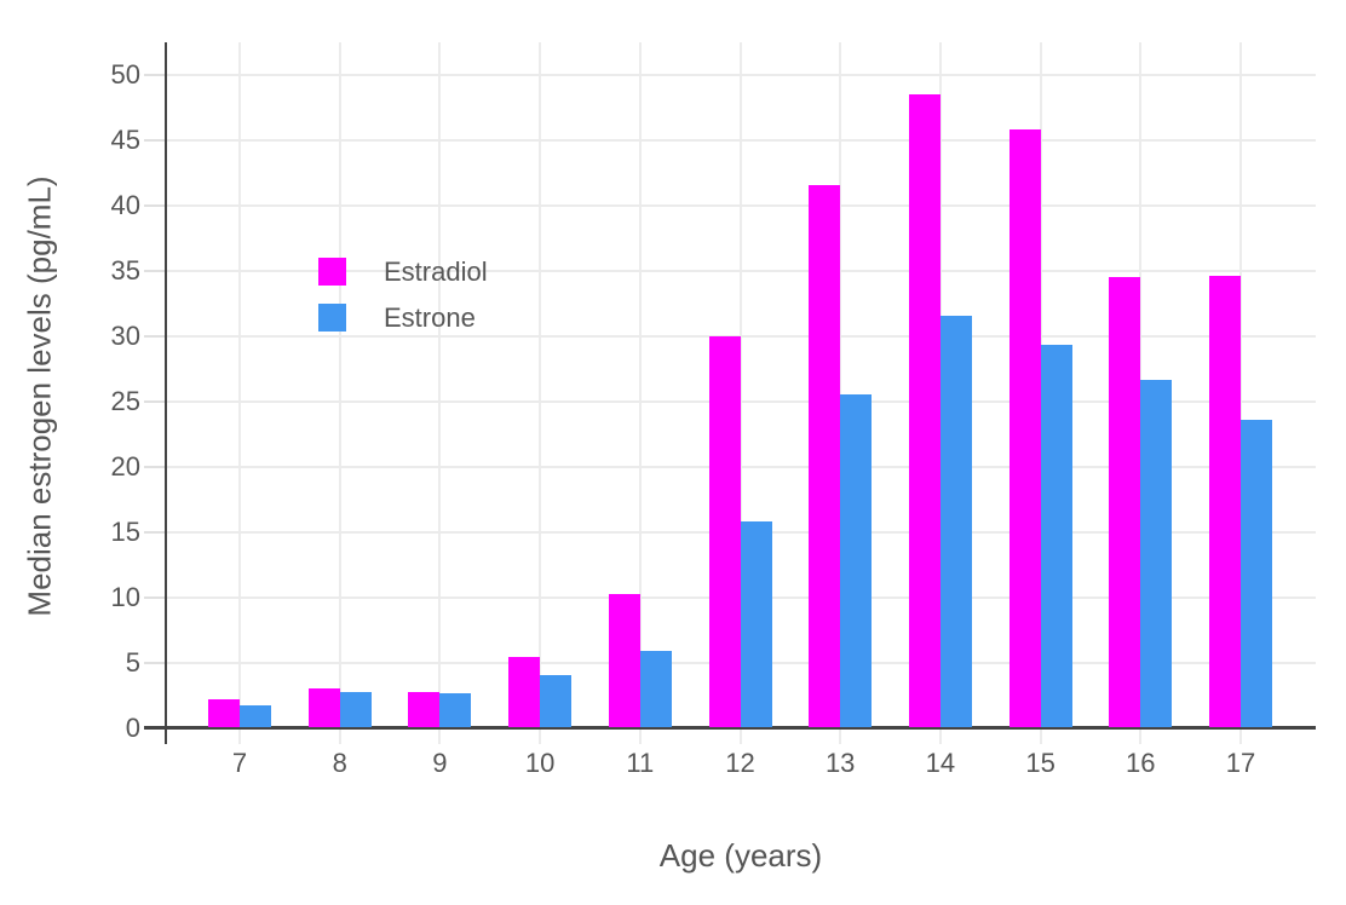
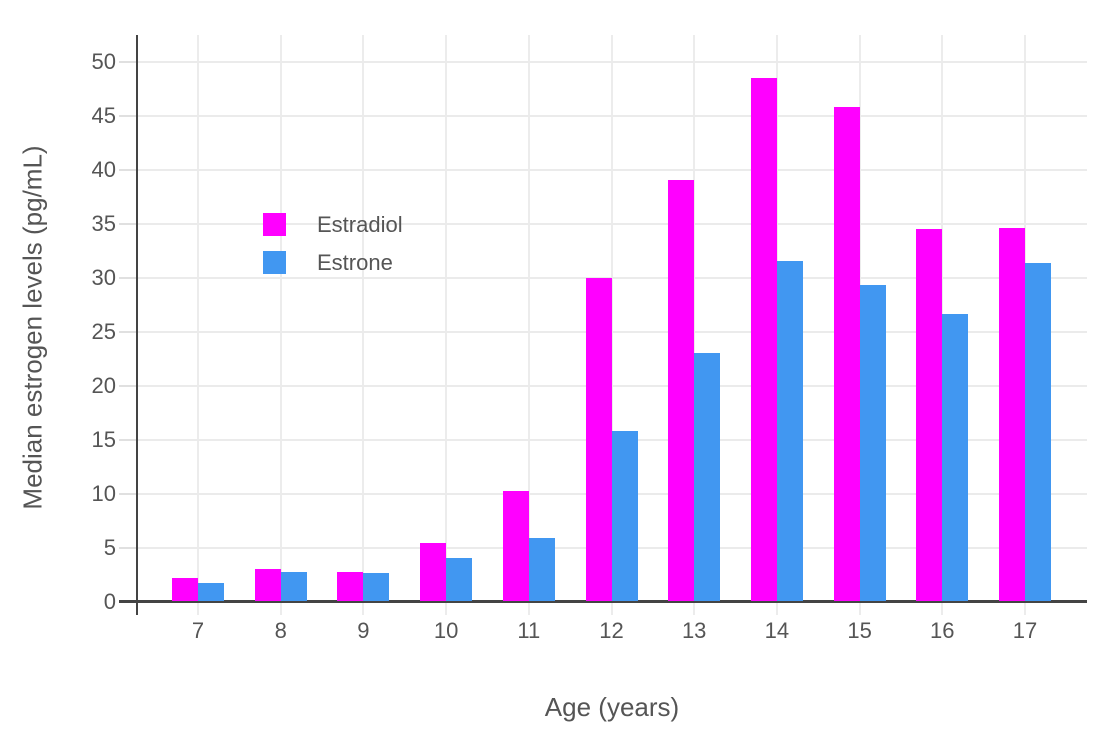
Estradiol/13: 41.6 -> 39.1
Estrone/13: 25.5 -> 23.0
Estrone/17: 23.6 -> 31.4
